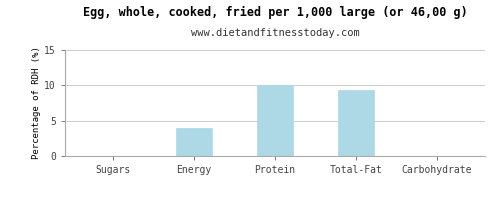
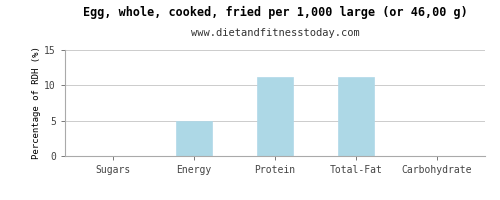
Energy: 4.0 -> 5.0
Protein: 10.0 -> 11.2
Total-Fat: 9.4 -> 11.2
